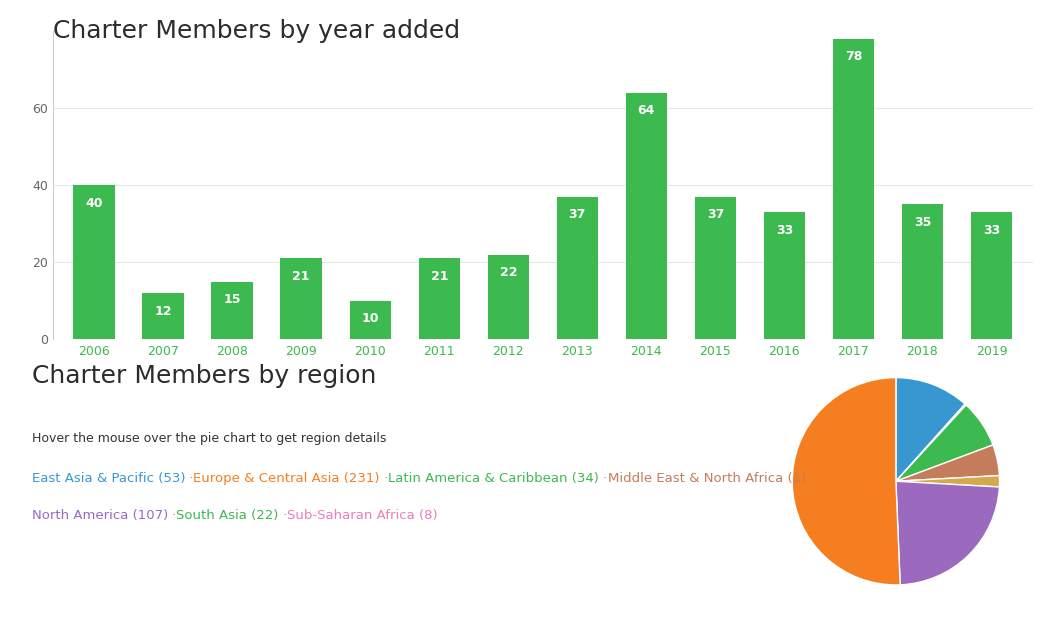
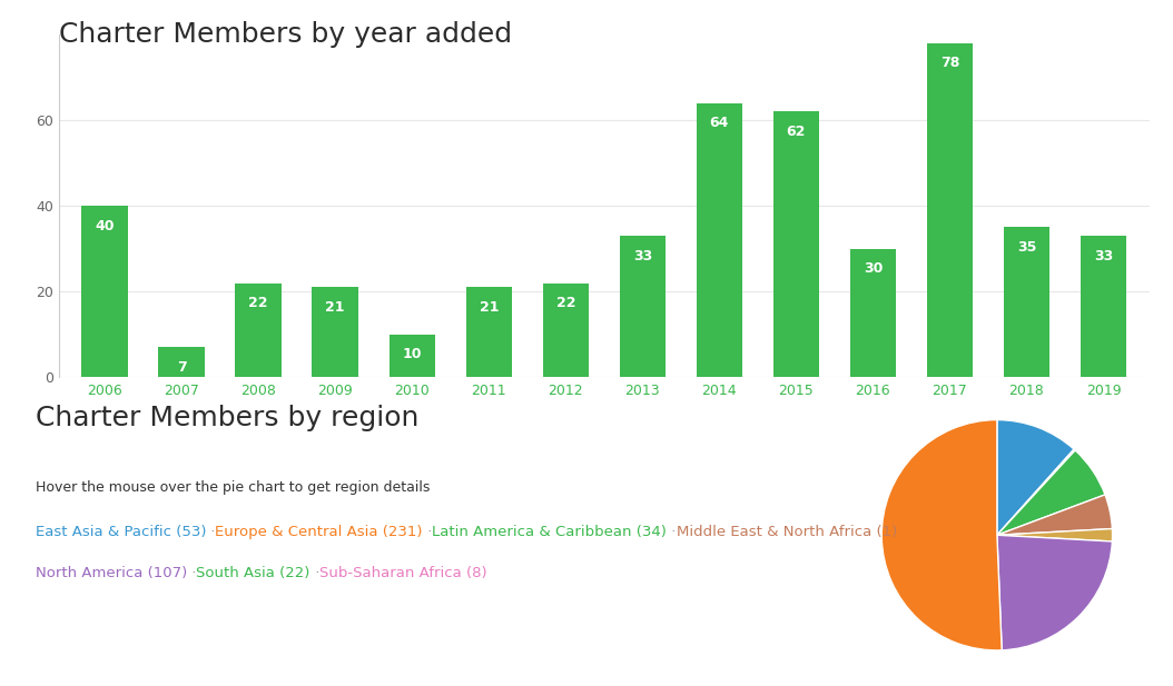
2007: 12 -> 7
2008: 15 -> 22
2013: 37 -> 33
2015: 37 -> 62
2016: 33 -> 30
